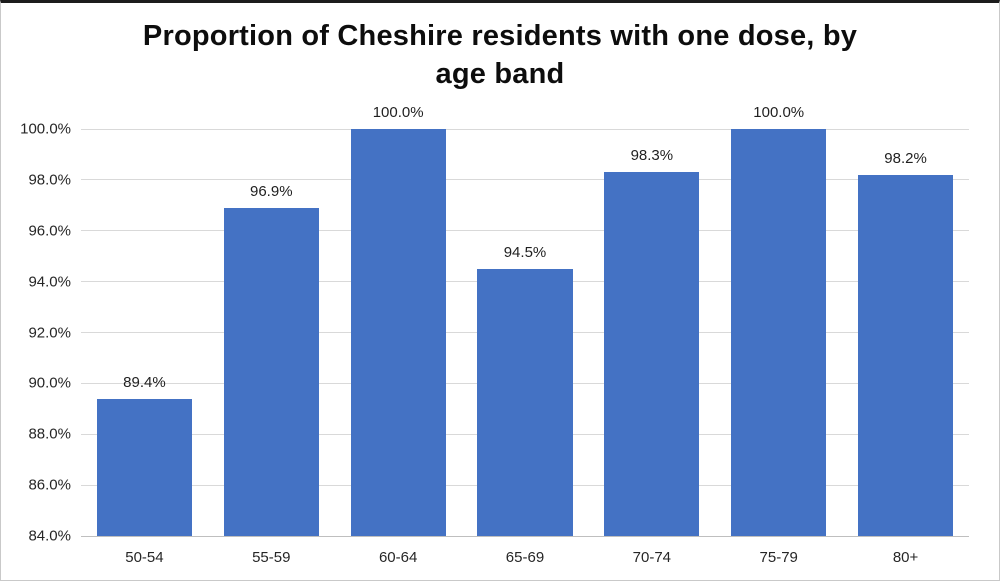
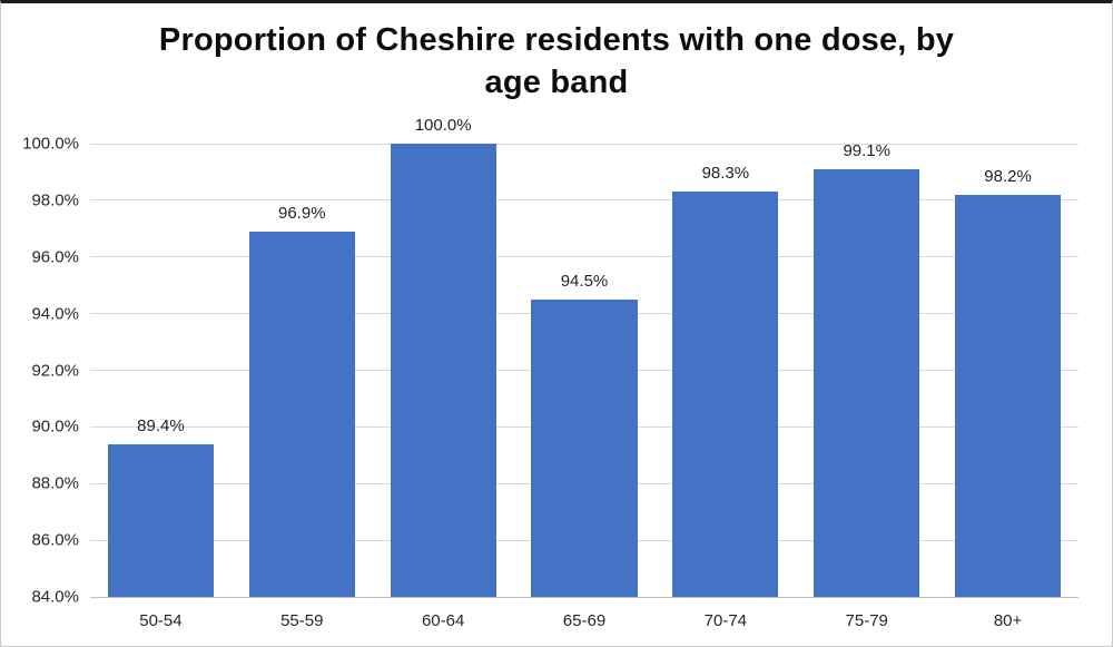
75-79: 100.0% -> 99.1%
